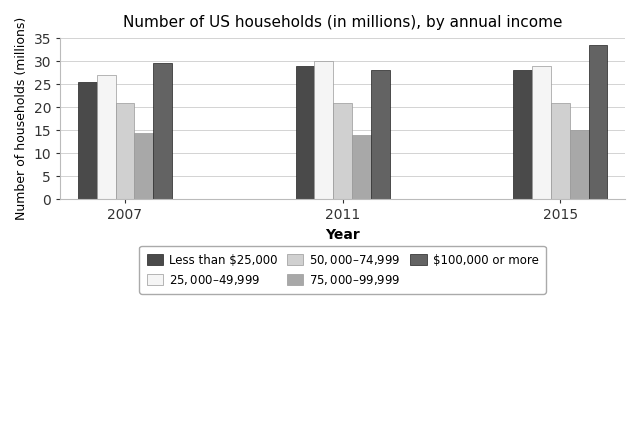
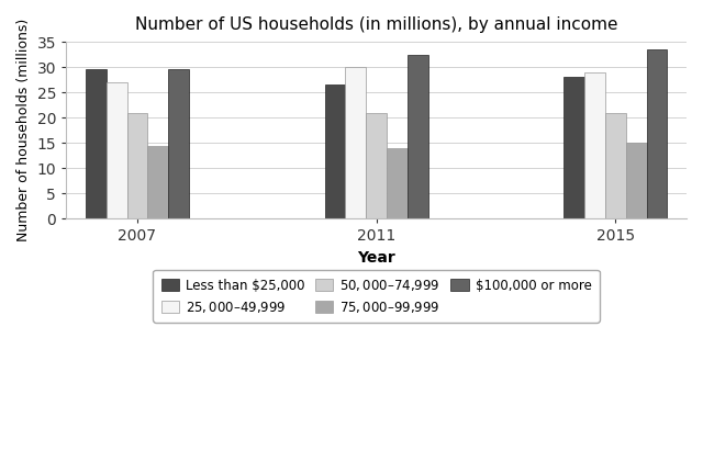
Less than $25,000/2007: 25.5 -> 29.5
Less than $25,000/2011: 29.0 -> 26.5
$100,000 or more/2011: 28.0 -> 32.5
